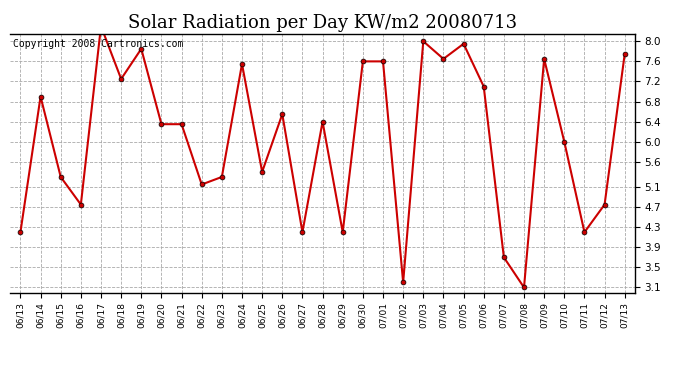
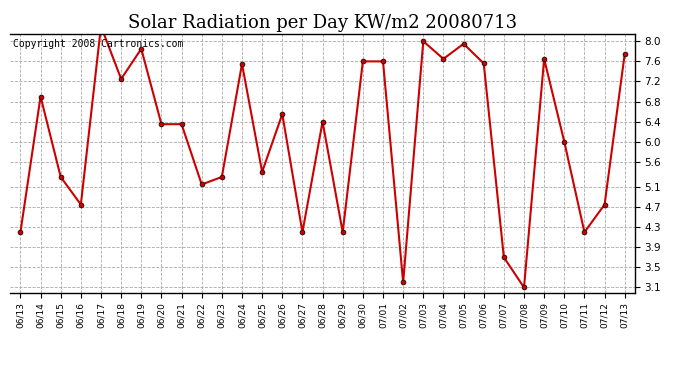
07/06: 7.10 -> 7.56
